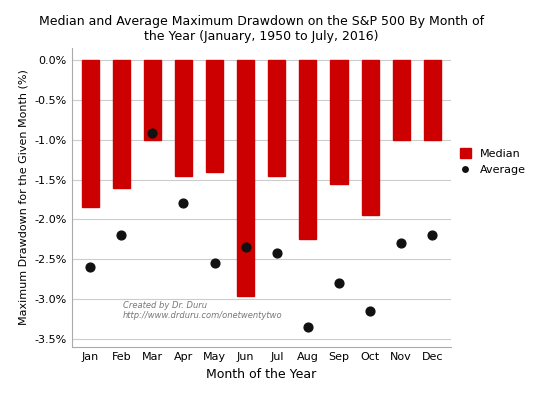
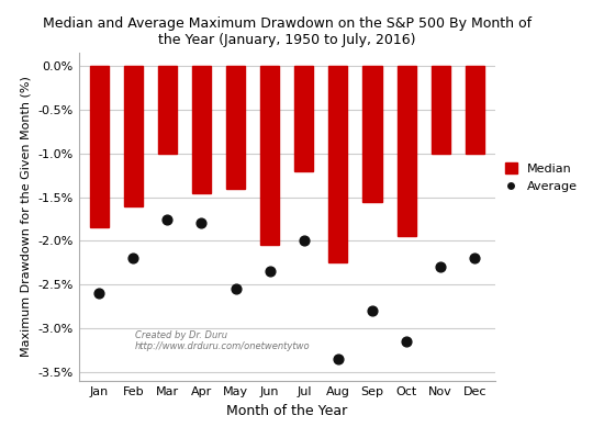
Average/Mar: -0.92% -> -1.75%
Median/Jun: -2.96% -> -2.05%
Median/Jul: -1.46% -> -1.20%
Average/Jul: -2.42% -> -2.00%
